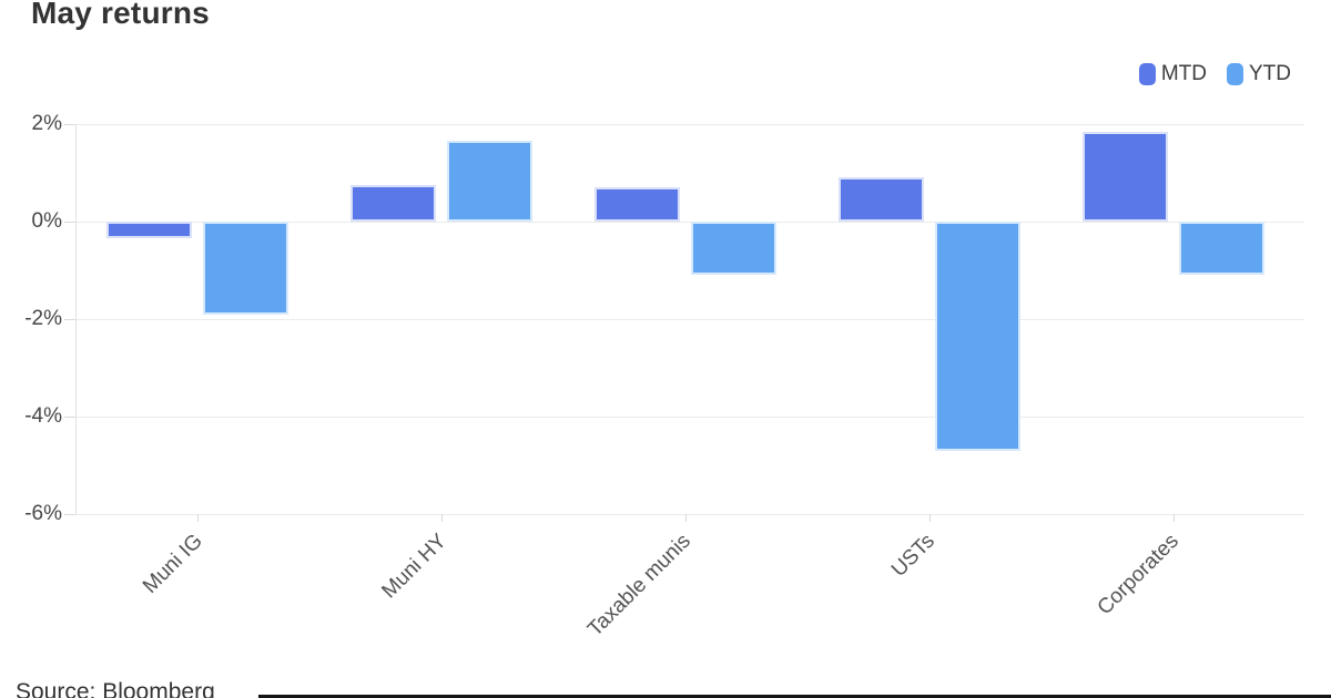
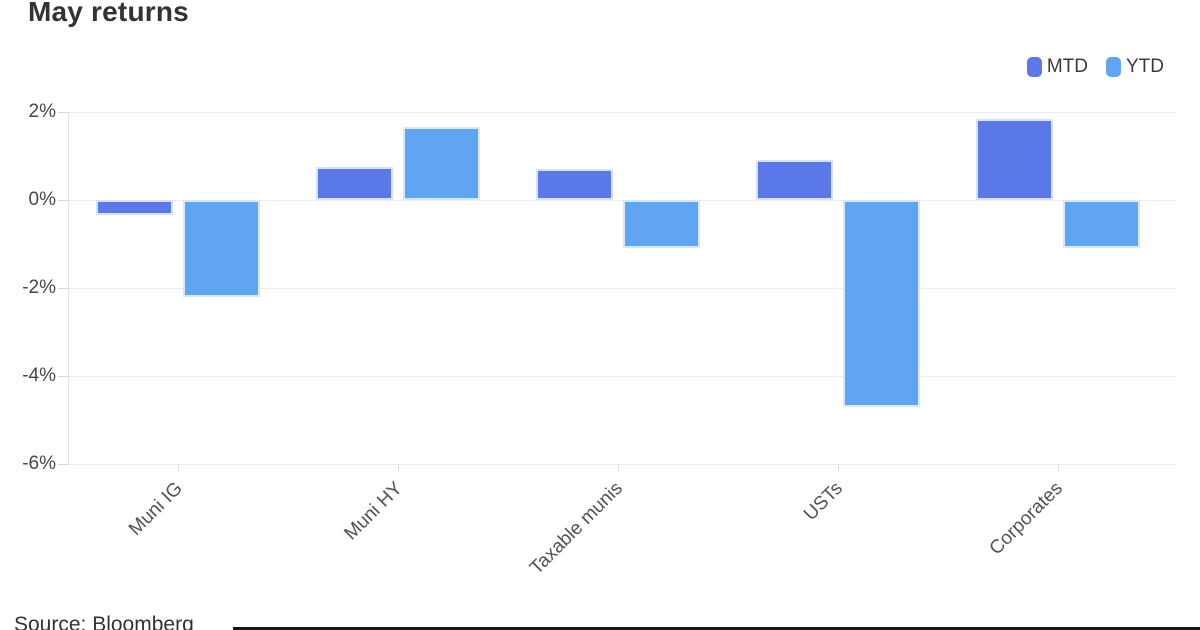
YTD/Muni IG: -1.9% -> -2.2%
